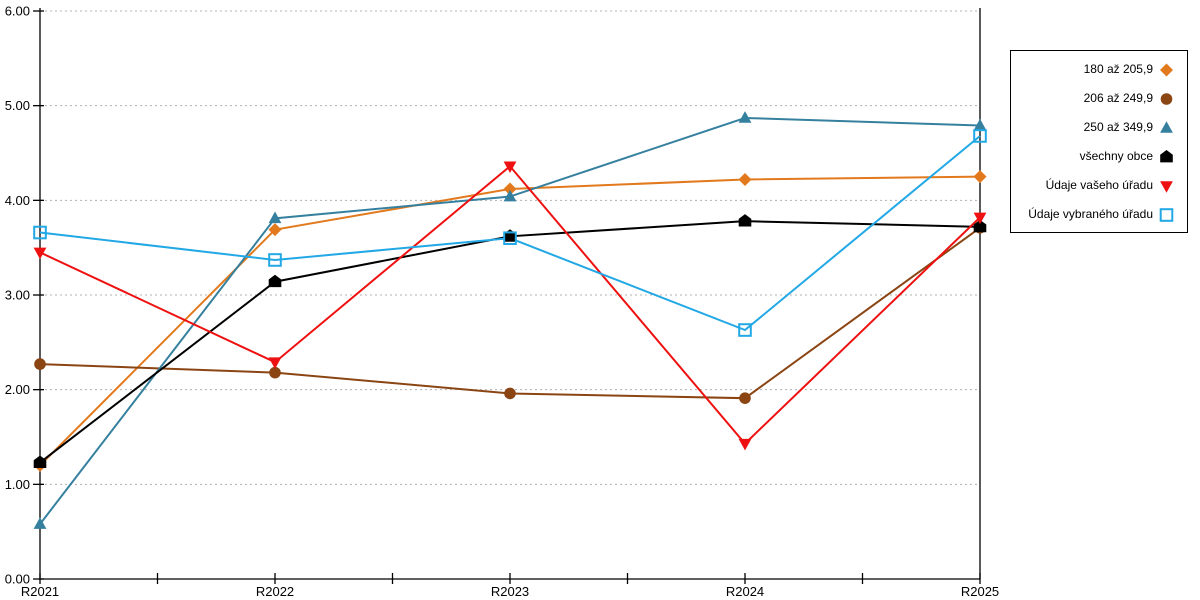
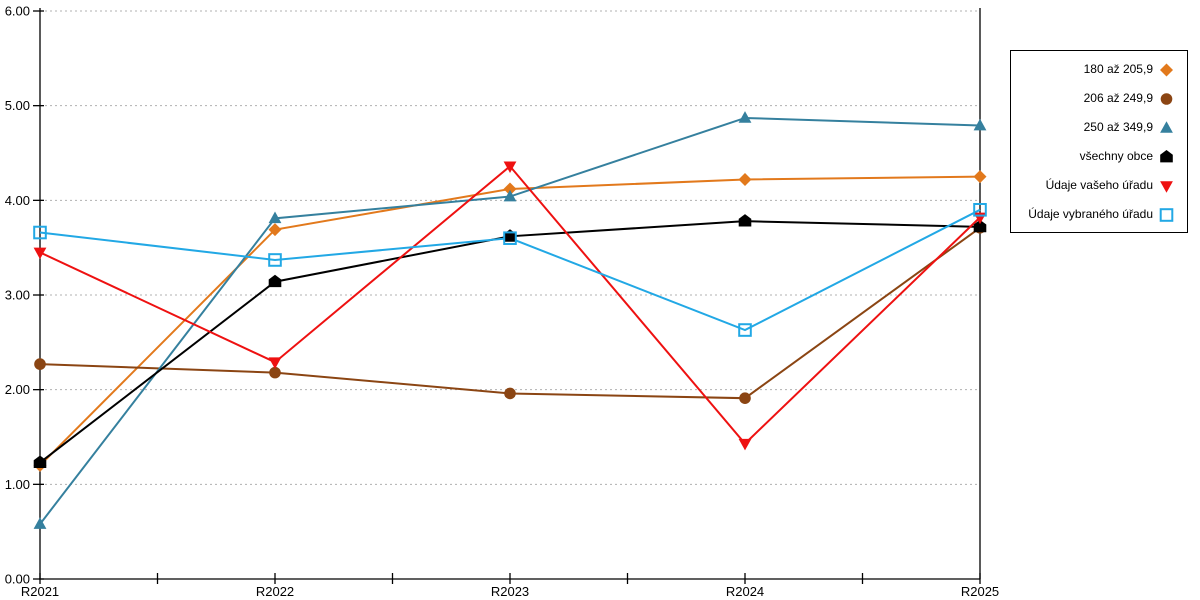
Údaje vybraného úřadu/R2025: 4.7 -> 3.9
